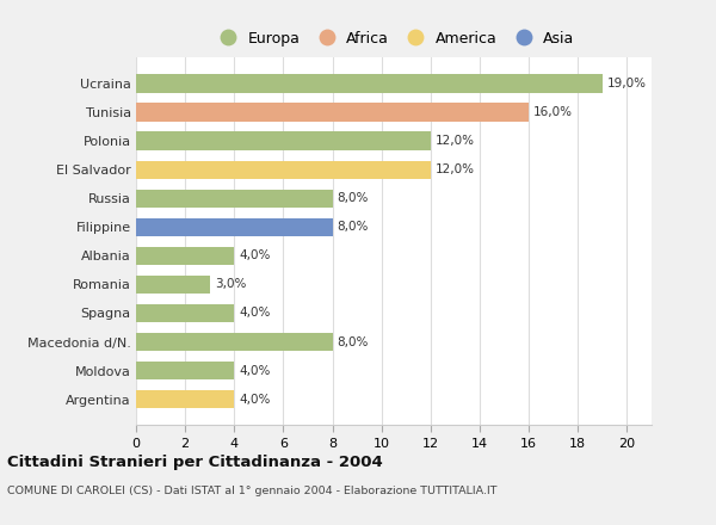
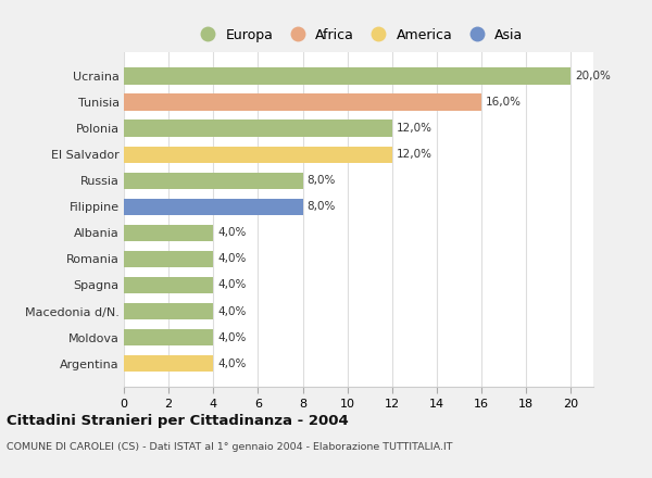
Ucraina: 19,0% -> 20,0%
Romania: 3,0% -> 4,0%
Macedonia d/N.: 8,0% -> 4,0%
